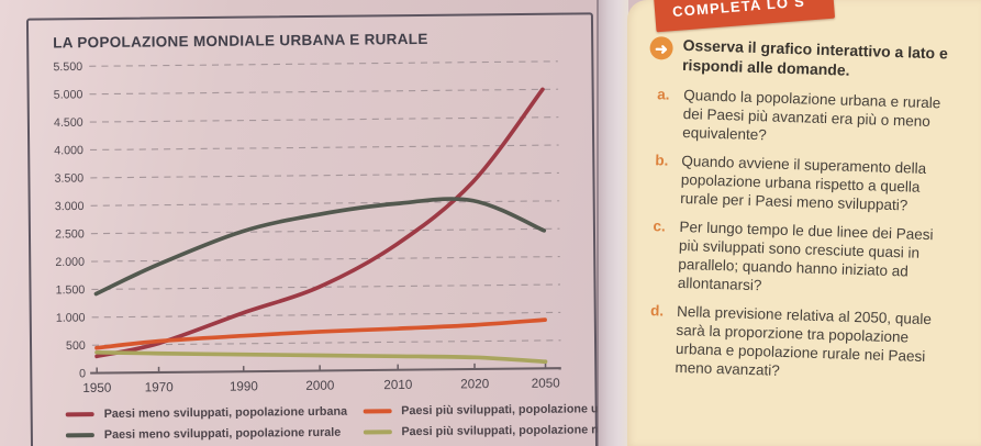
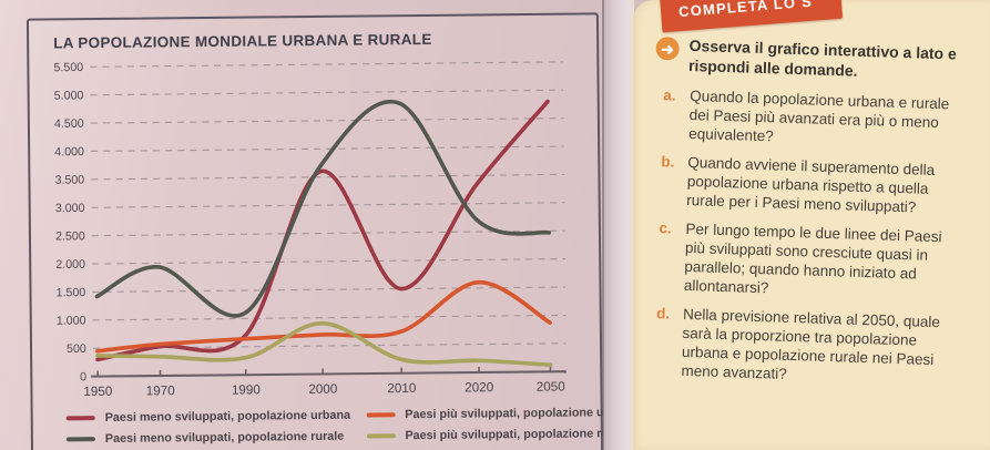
Paesi meno sviluppati, popolazione urbana/1990: 1000 -> 700
Paesi meno sviluppati, popolazione rurale/1990: 2500 -> 1100
Paesi meno sviluppati, popolazione urbana/2000: 1500 -> 3600
Paesi meno sviluppati, popolazione rurale/2000: 2800 -> 3700
Paesi più sviluppati, popolazione rurale/2000: 300 -> 900
Paesi meno sviluppati, popolazione urbana/2010: 2200 -> 1500
Paesi meno sviluppati, popolazione rurale/2010: 3000 -> 4800
Paesi meno sviluppati, popolazione rurale/2020: 3000 -> 2700
Paesi più sviluppati, popolazione urbana/2020: 800 -> 1600
Paesi meno sviluppati, popolazione urbana/2050: 5000 -> 4800
